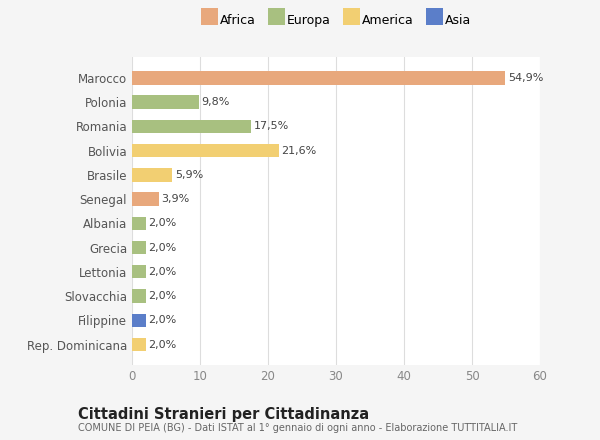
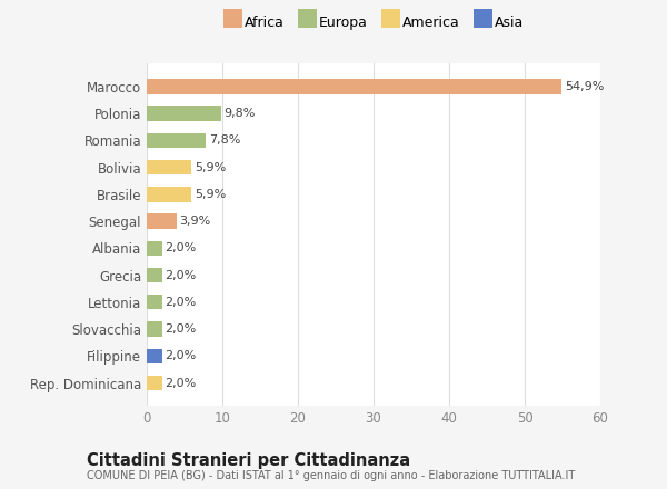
Romania: 17,5% -> 7,8%
Bolivia: 21,6% -> 5,9%
